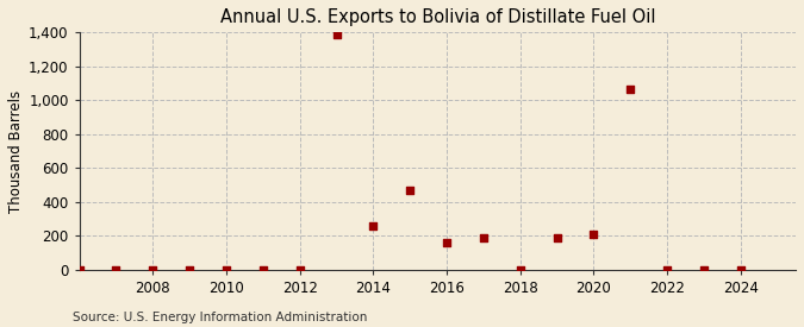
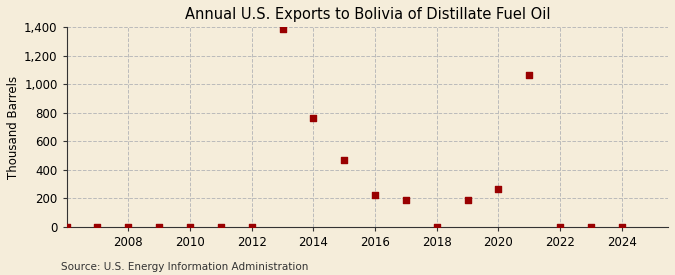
2014: 260 -> 760
2016: 160 -> 220
2020: 210 -> 260
